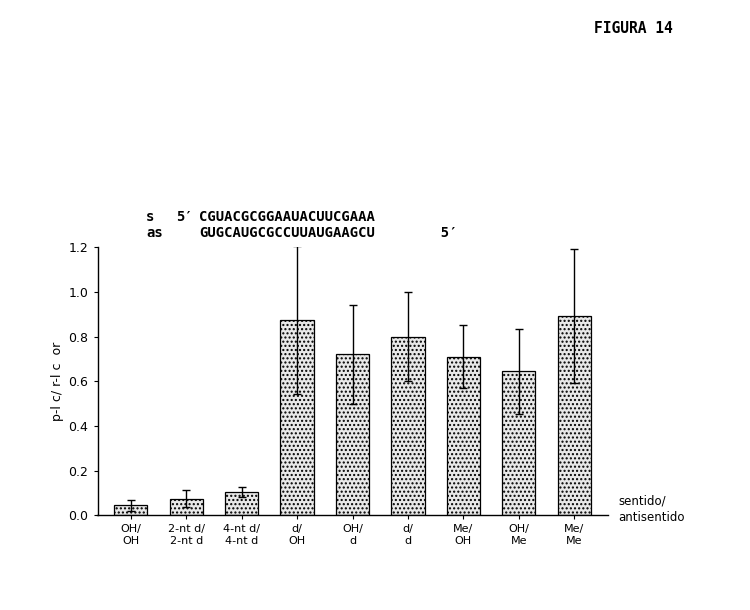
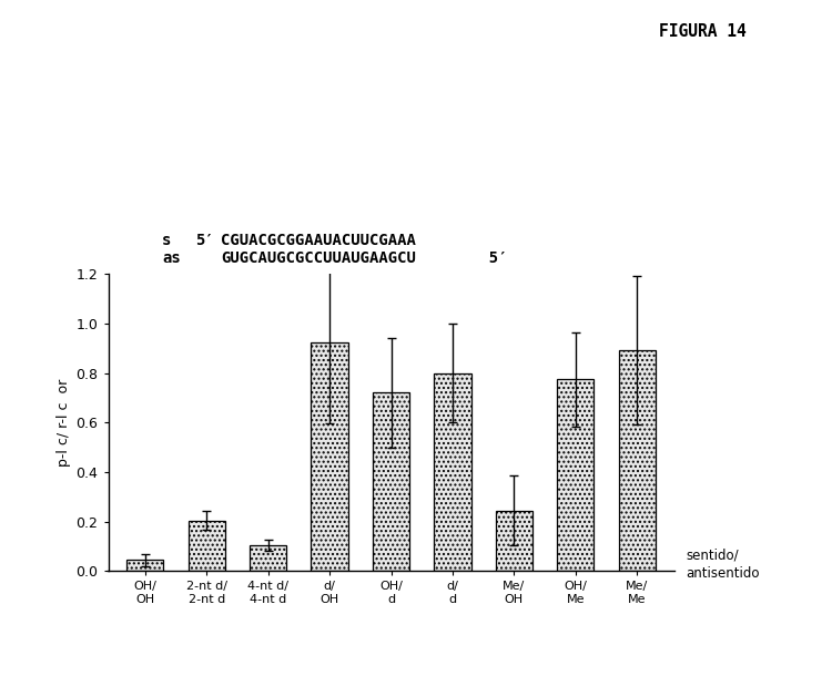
2-nt d/ 2-nt d: 0.075 -> 0.205
d/ OH: 0.875 -> 0.925
Me/ OH: 0.710 -> 0.245
OH/ Me: 0.645 -> 0.775
